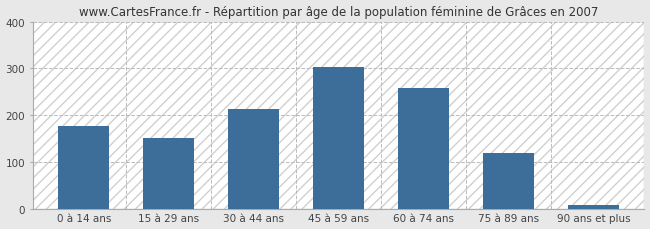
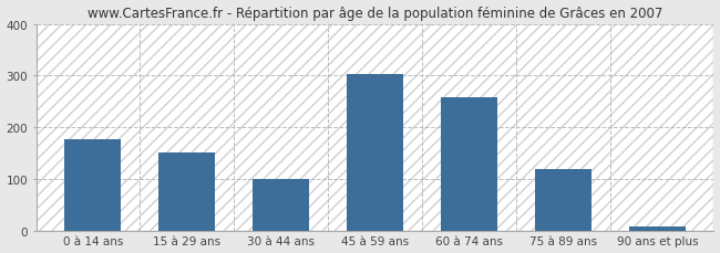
30 à 44 ans: 212 -> 100
